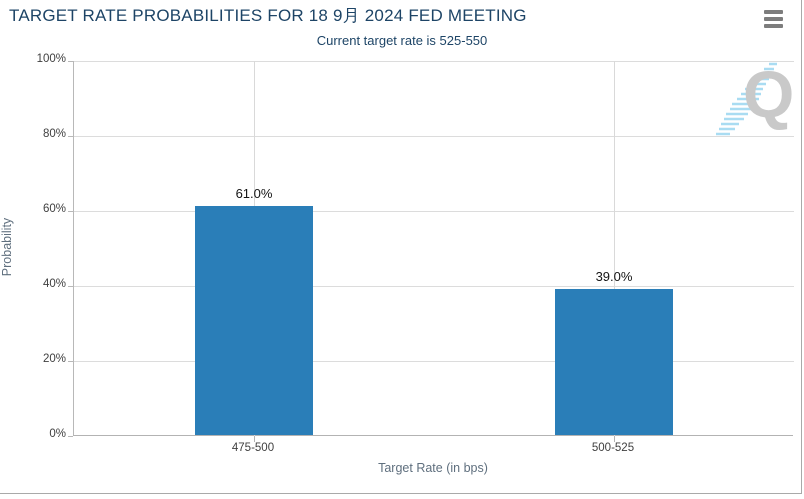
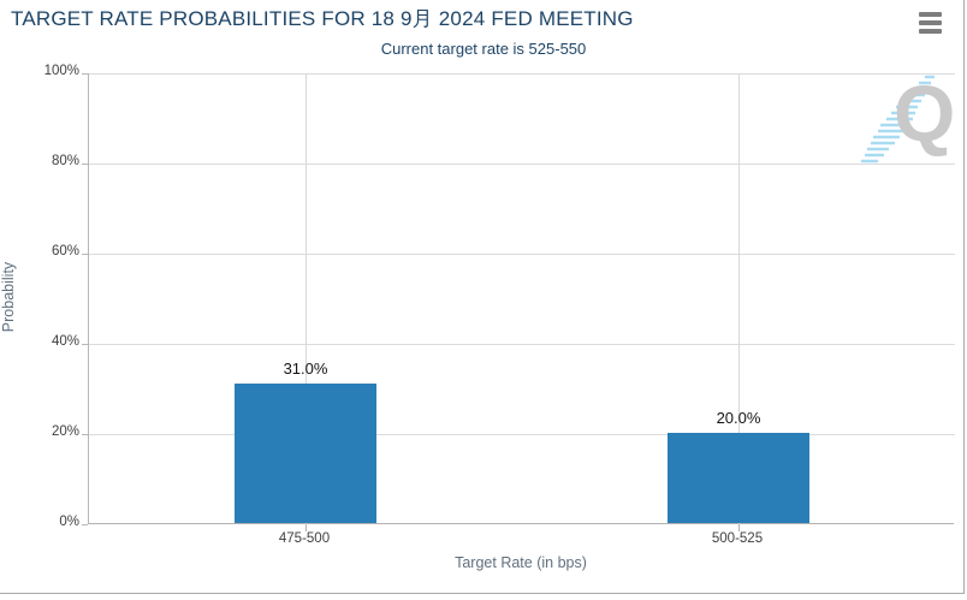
475-500: 61.0% -> 31.0%
500-525: 39.0% -> 20.0%
